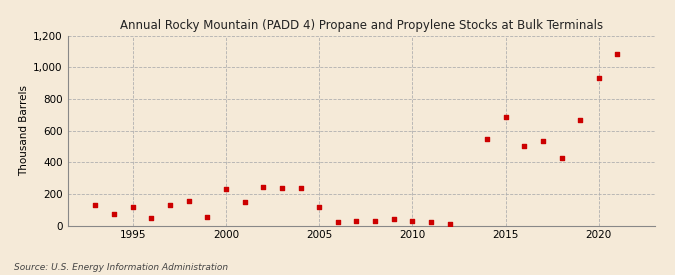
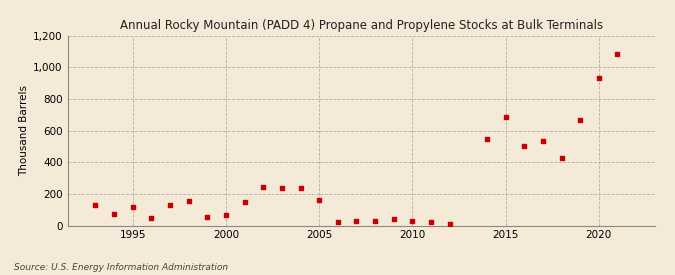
2000: 230 -> 60
2005: 120 -> 160
